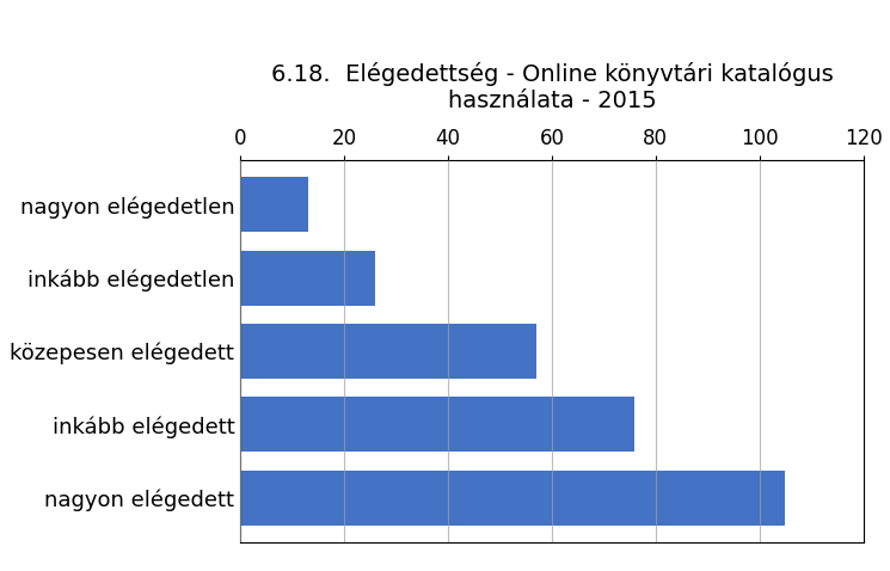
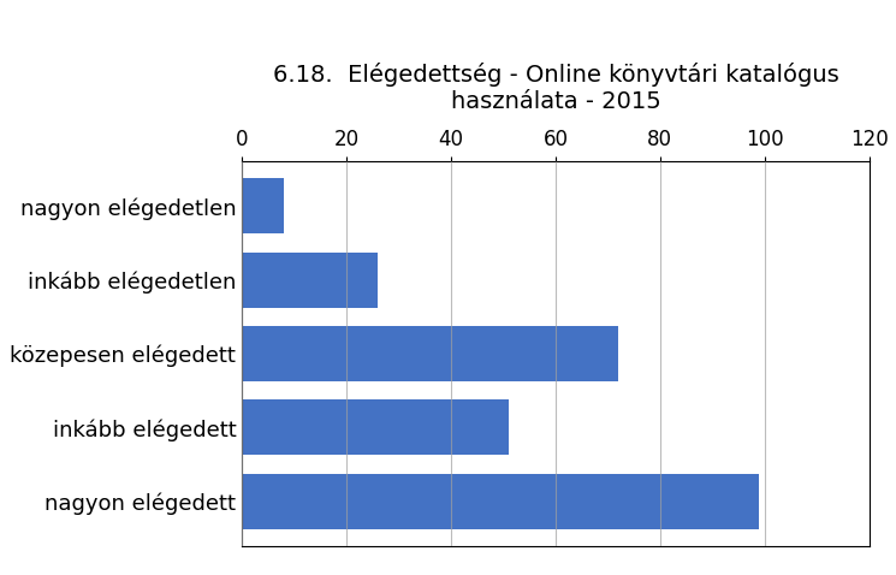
nagyon elégedetlen: 13 -> 8
közepesen elégedett: 57 -> 72
inkább elégedett: 76 -> 51
nagyon elégedett: 105 -> 99
